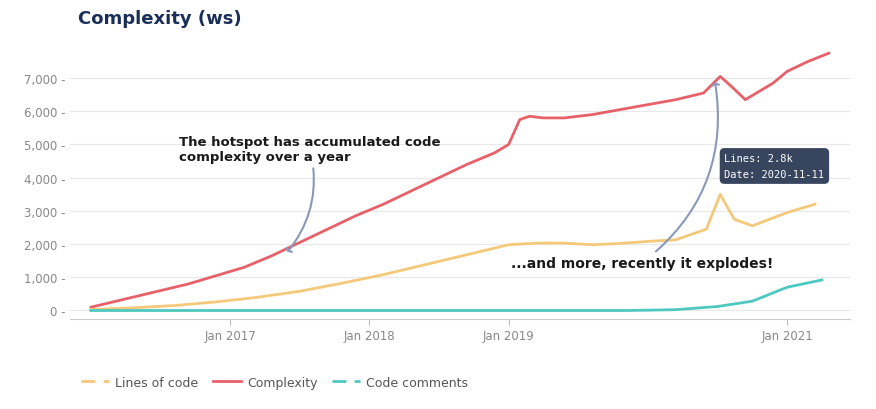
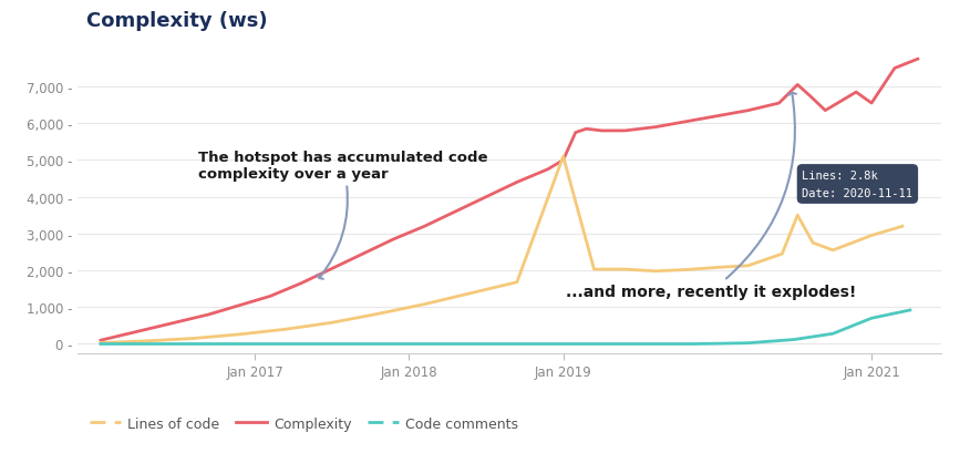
Lines of code/Jan 2019: 1,980 - -> 5,100 -
Complexity/Jan 2021: 7,200 - -> 6,550 -
